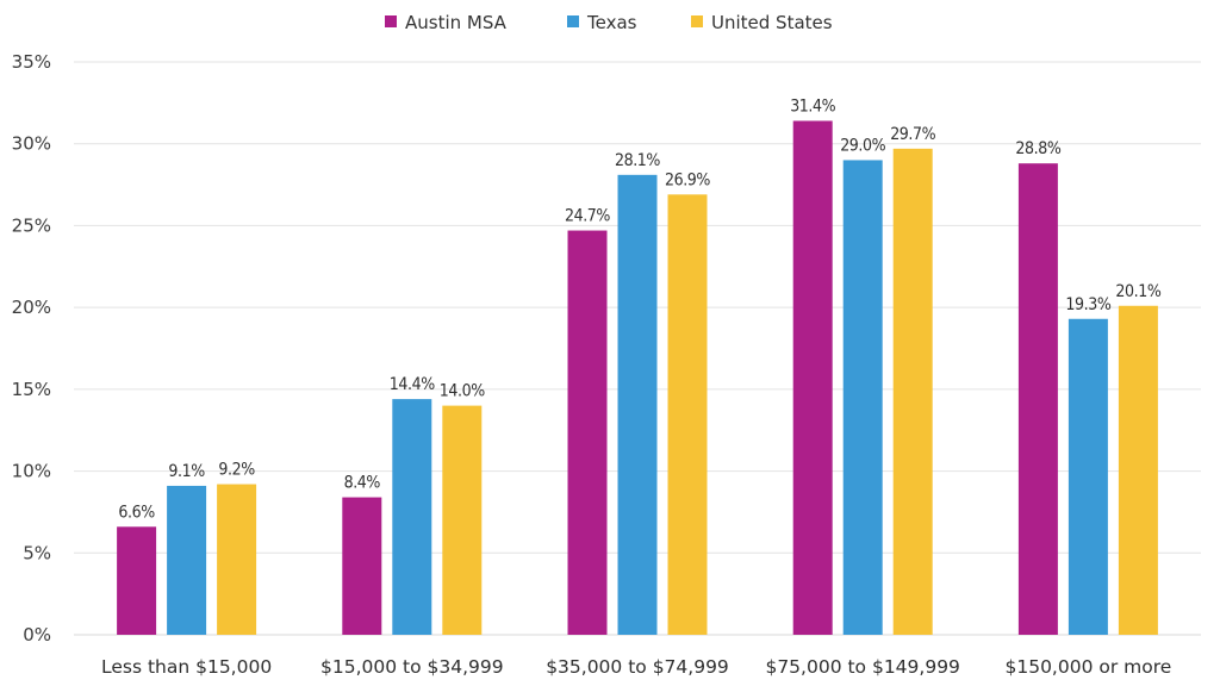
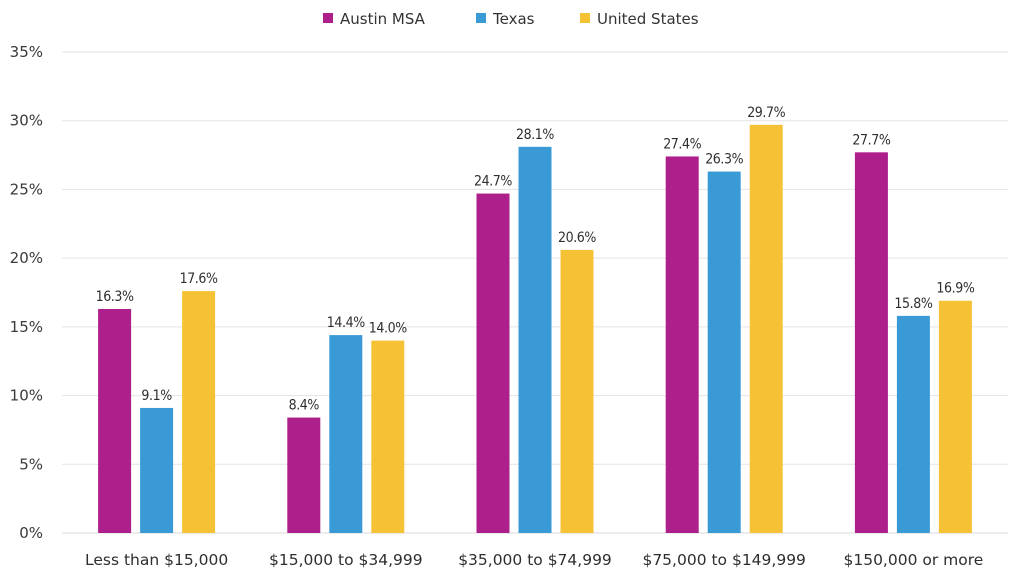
Austin MSA/Less than $15,000: 6.6% -> 16.3%
United States/Less than $15,000: 9.2% -> 17.6%
United States/$35,000 to $74,999: 26.9% -> 20.6%
Austin MSA/$75,000 to $149,999: 31.4% -> 27.4%
Texas/$75,000 to $149,999: 29.0% -> 26.3%
Austin MSA/$150,000 or more: 28.8% -> 27.7%
Texas/$150,000 or more: 19.3% -> 15.8%
United States/$150,000 or more: 20.1% -> 16.9%
